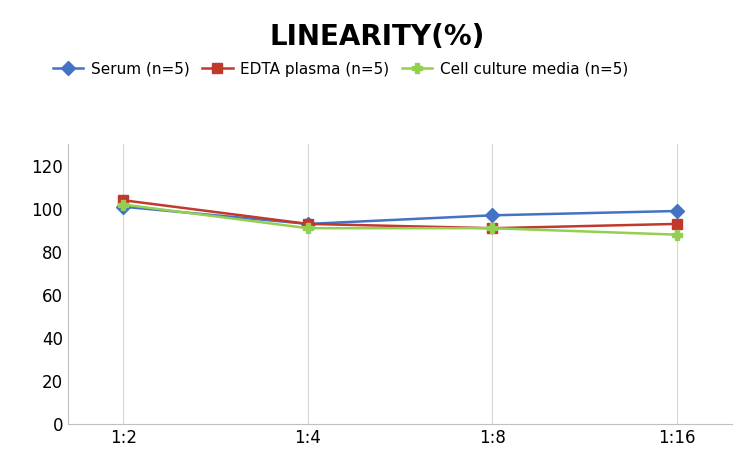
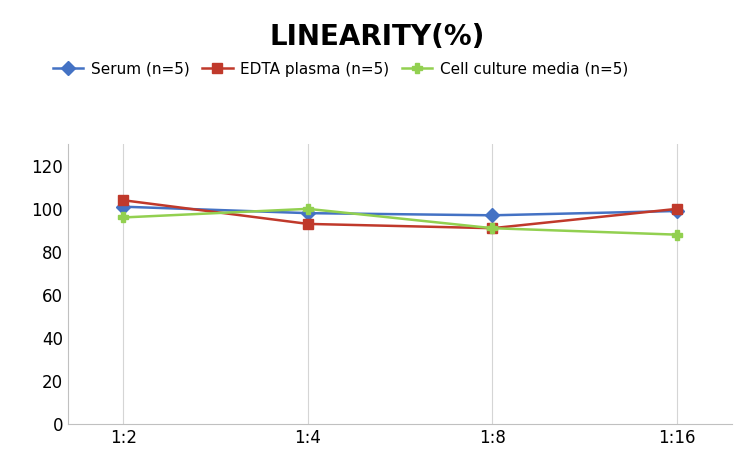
Cell culture media (n=5)/1:2: 102 -> 96
Serum (n=5)/1:4: 93 -> 98
Cell culture media (n=5)/1:4: 91 -> 100
EDTA plasma (n=5)/1:16: 93 -> 100
